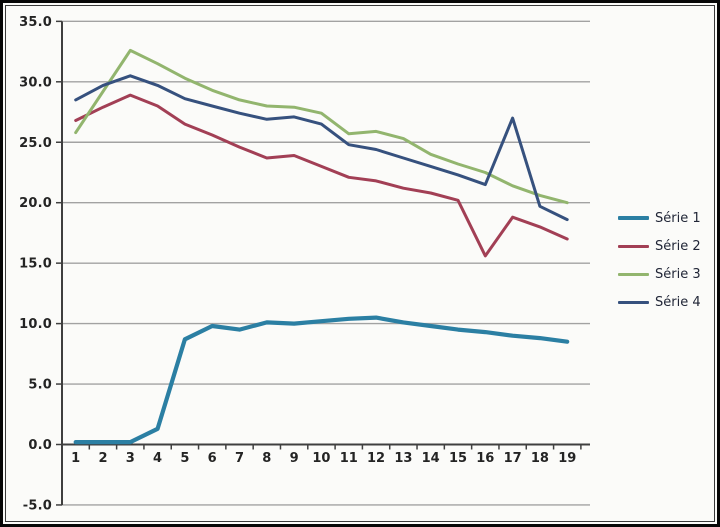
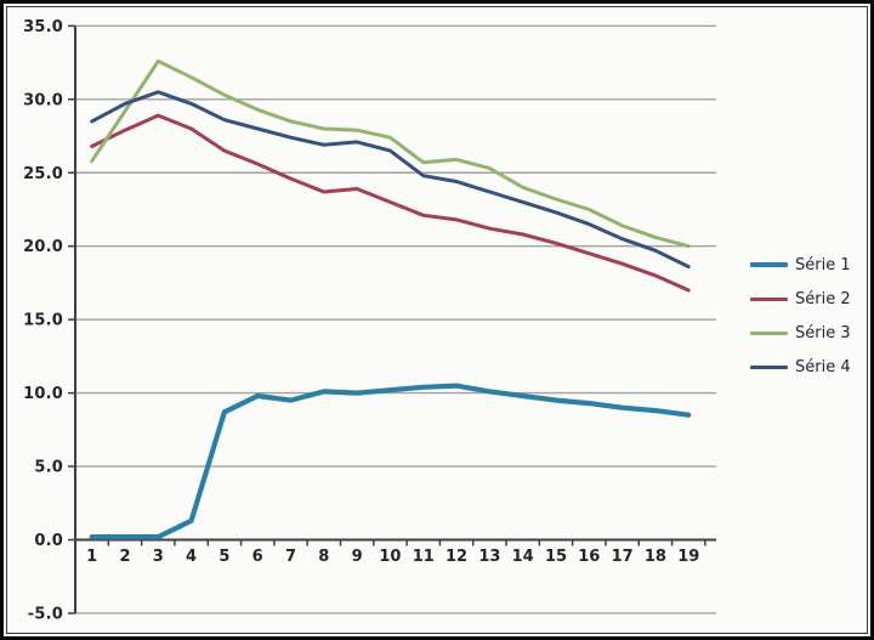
Série 2/16: 15.6 -> 19.5
Série 4/17: 27.0 -> 20.5
